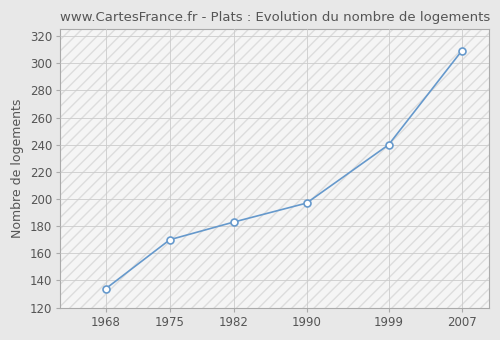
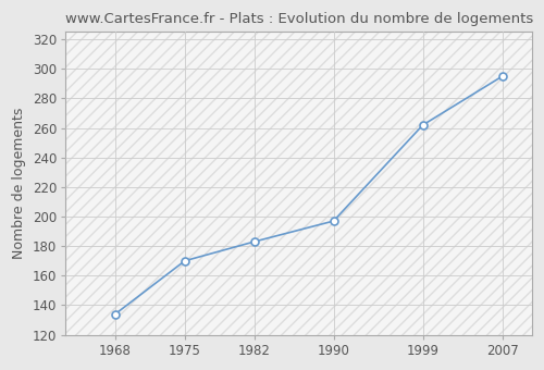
1999: 240 -> 262
2007: 309 -> 295
